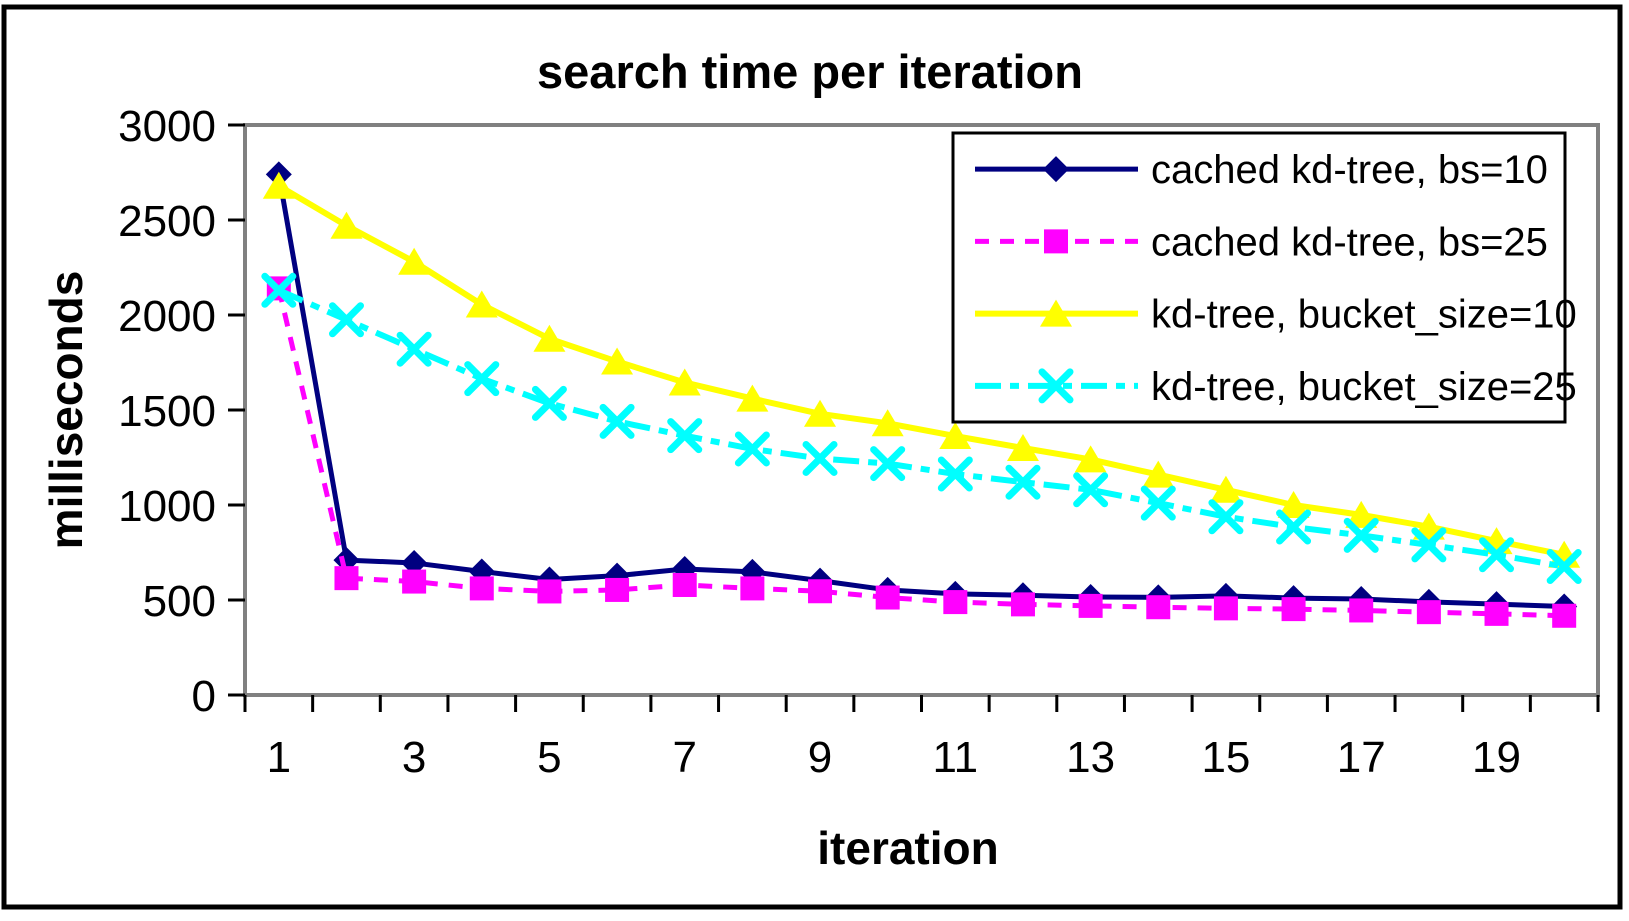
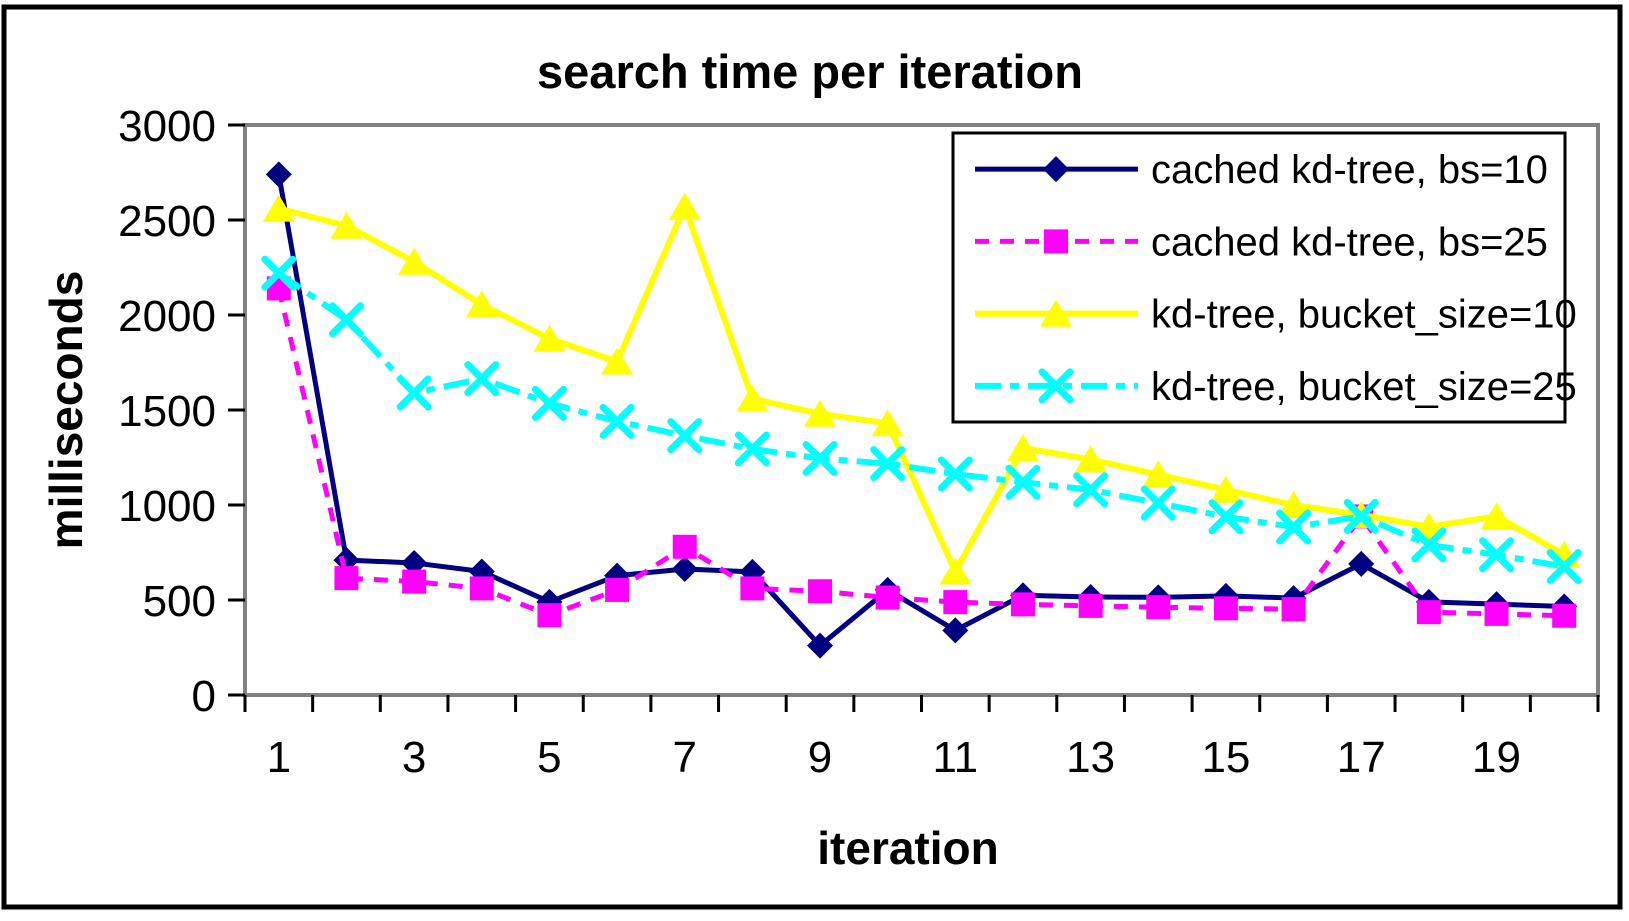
kd-tree, bucket_size=10/1: 2680 -> 2560
kd-tree, bucket_size=25/1: 2130 -> 2220
kd-tree, bucket_size=25/3: 1820 -> 1590
cached kd-tree, bs=10/5: 610 -> 490
cached kd-tree, bs=25/5: 540 -> 420
cached kd-tree, bs=25/7: 580 -> 780
kd-tree, bucket_size=10/7: 1640 -> 2570
cached kd-tree, bs=10/9: 600 -> 260
cached kd-tree, bs=10/11: 530 -> 340
kd-tree, bucket_size=10/11: 1360 -> 650
cached kd-tree, bs=10/17: 500 -> 690
cached kd-tree, bs=25/17: 440 -> 940
kd-tree, bucket_size=25/17: 840 -> 940
kd-tree, bucket_size=10/19: 810 -> 940
